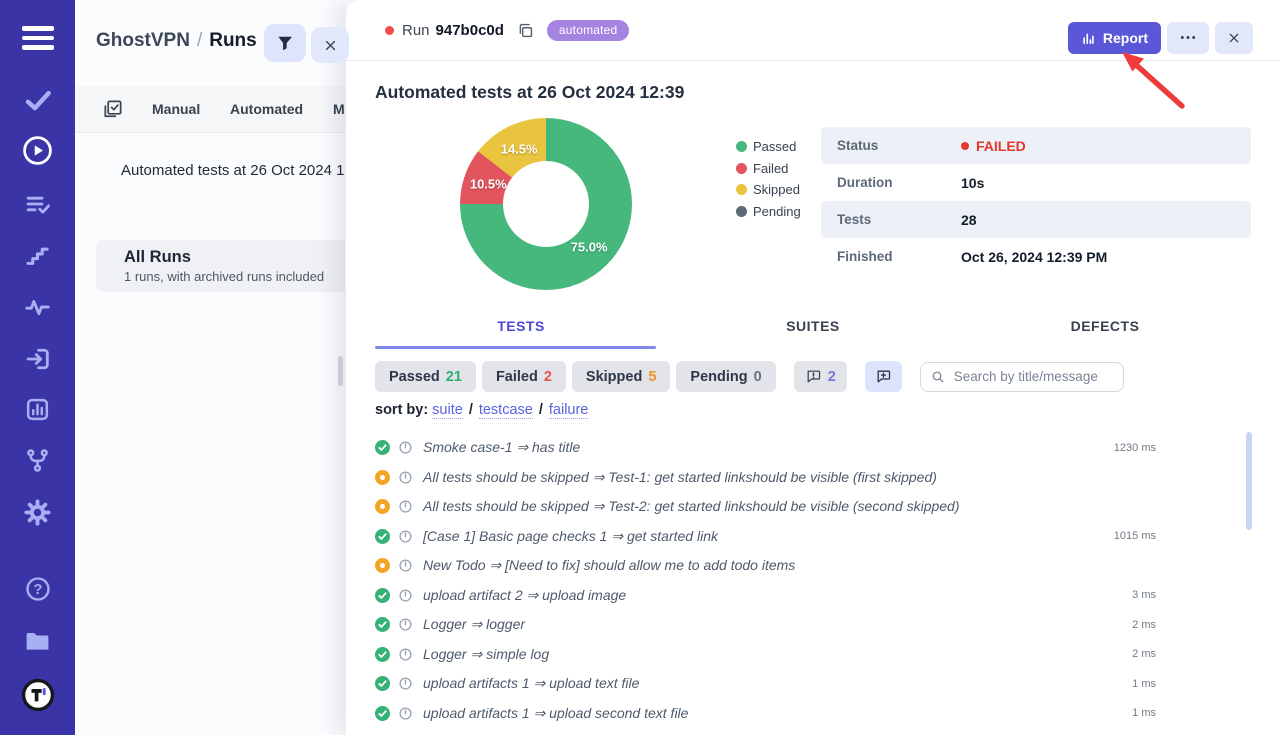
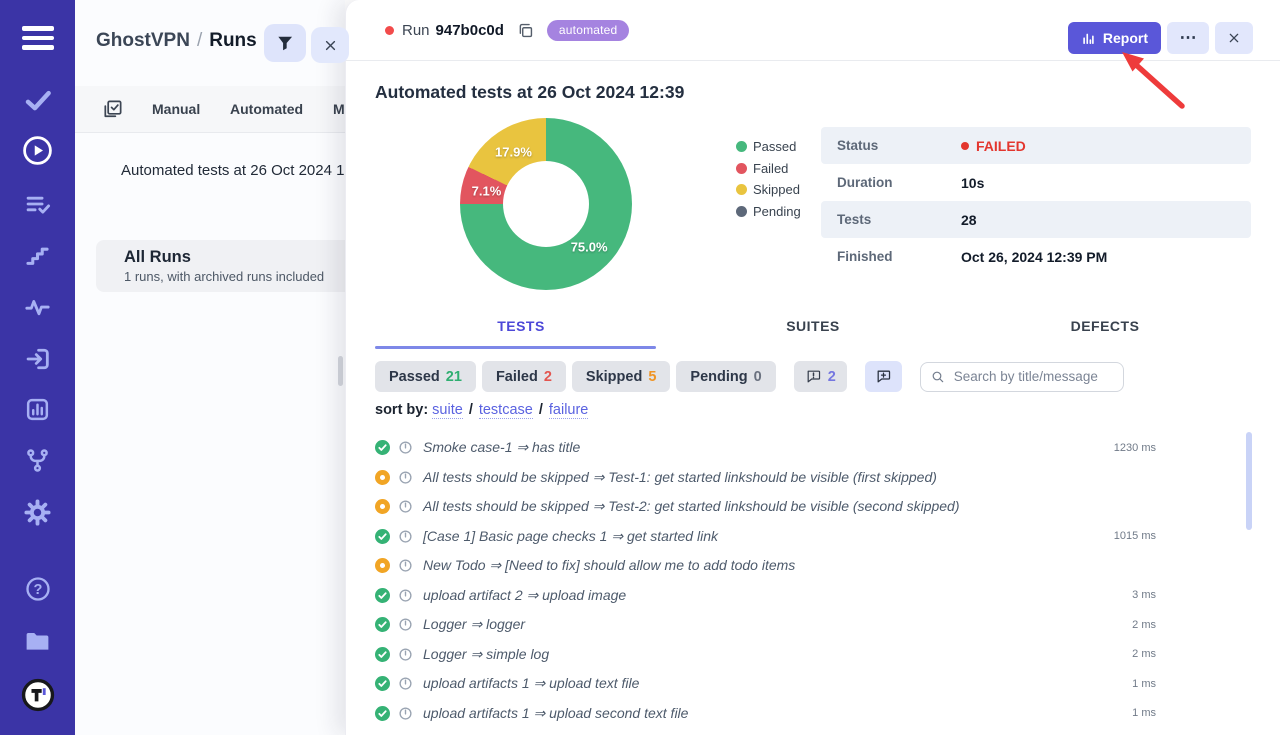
Failed: 10.5% -> 7.1%
Skipped: 14.5% -> 17.9%
